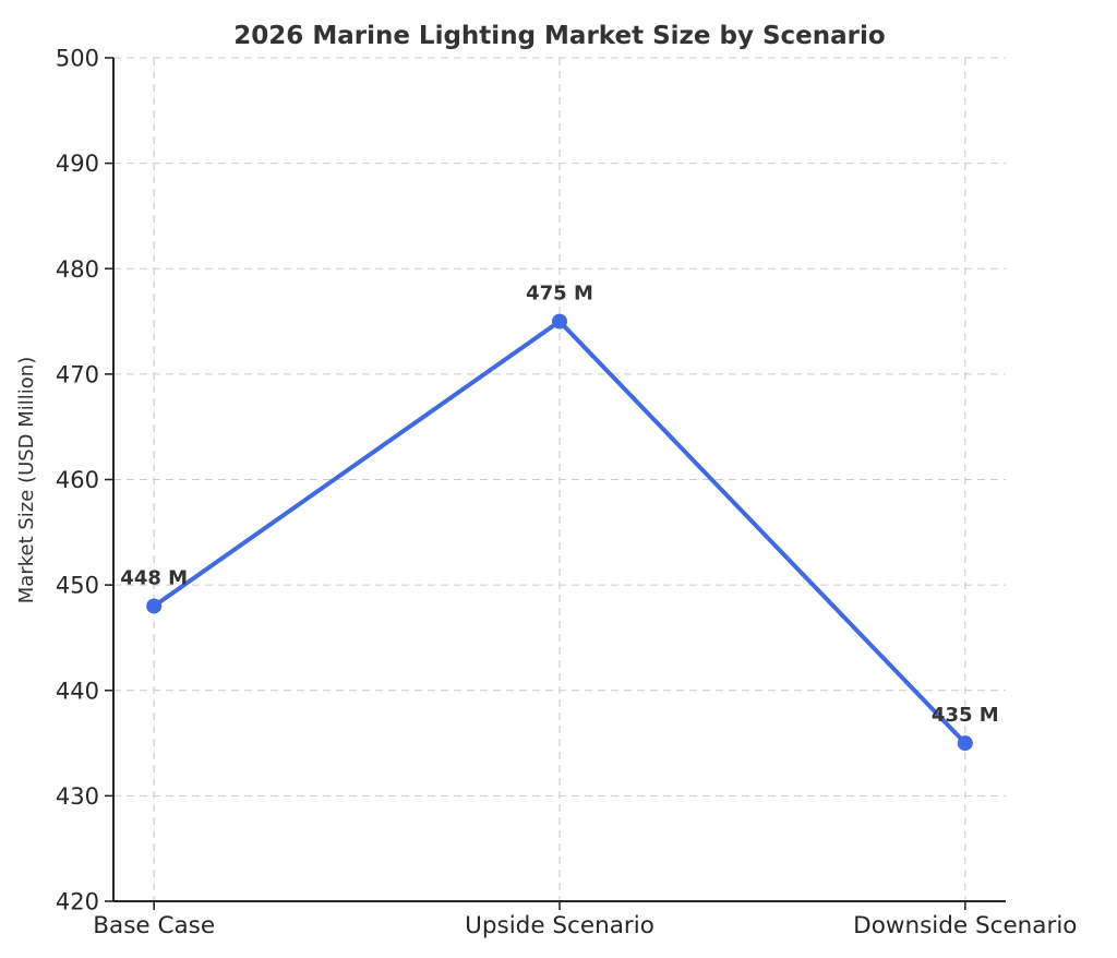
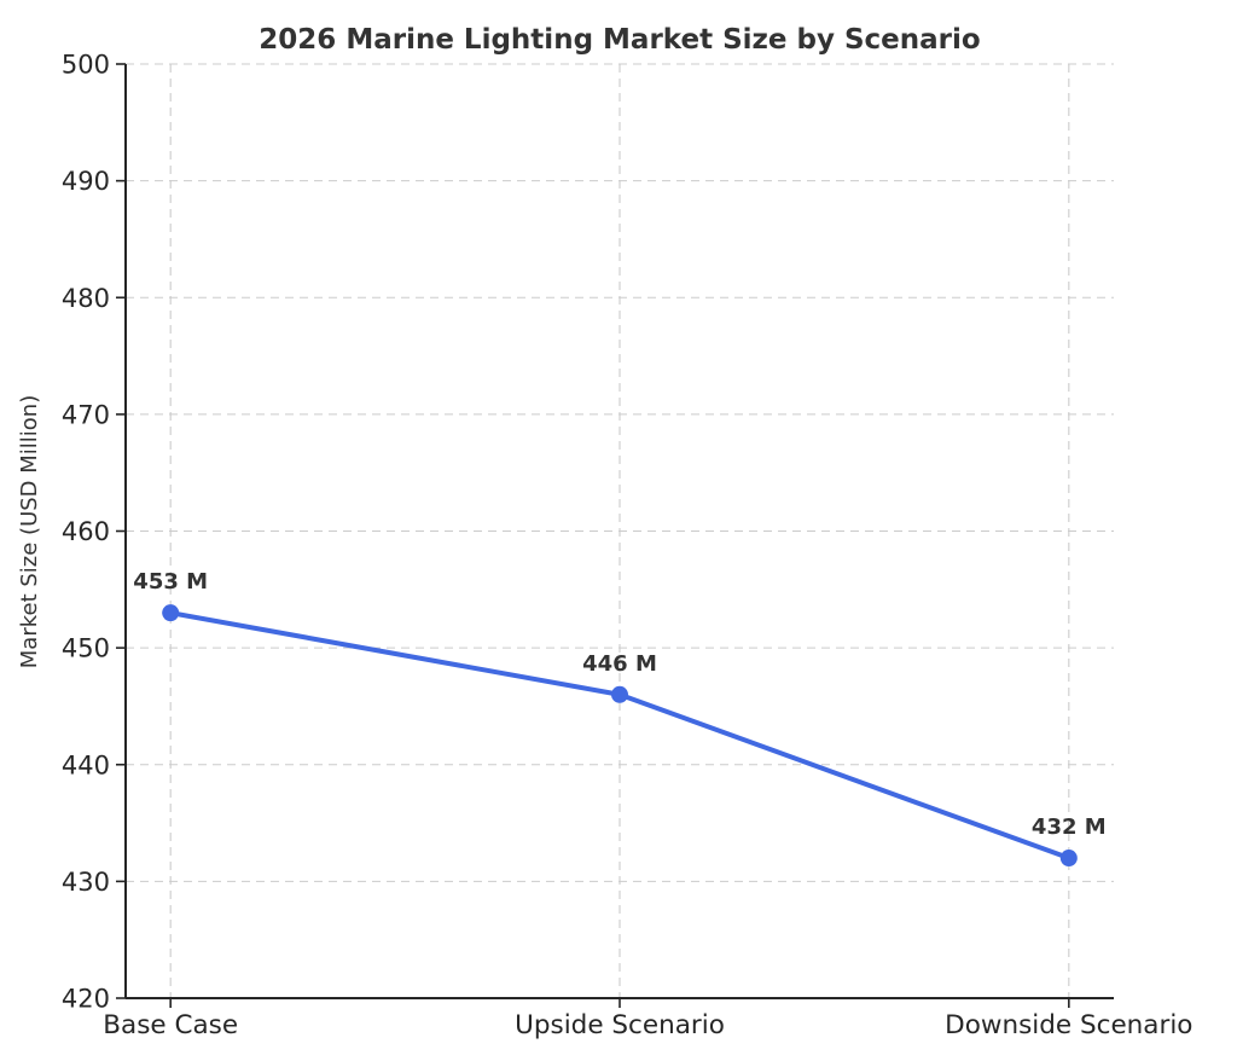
Base Case: 448 -> 453
Upside Scenario: 475 -> 446
Downside Scenario: 435 -> 432
